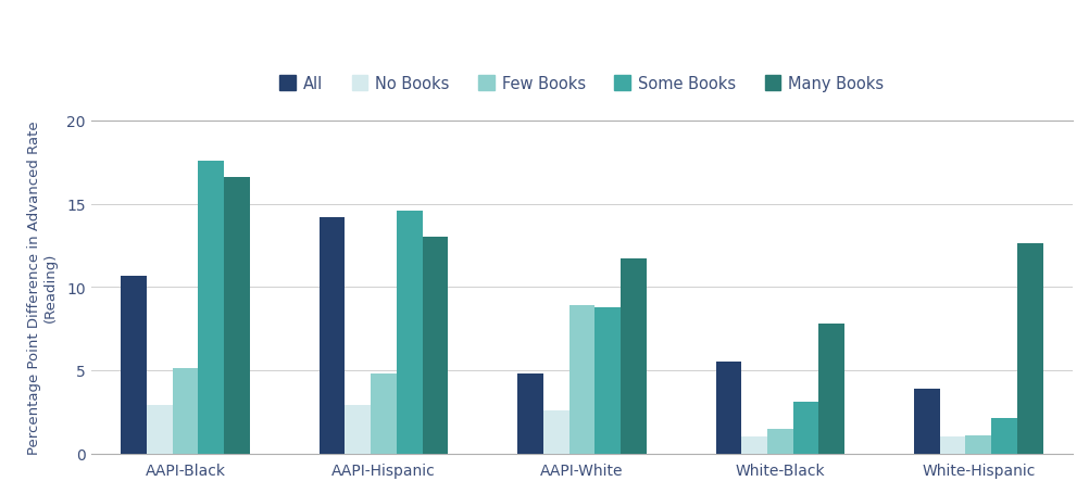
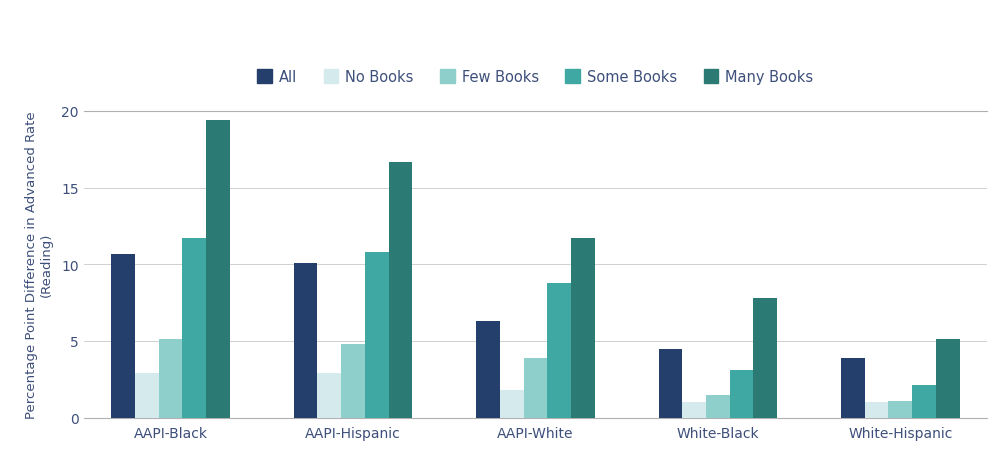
Some Books/AAPI-Black: 17.6 -> 11.7
Many Books/AAPI-Black: 16.6 -> 19.4
All/AAPI-Hispanic: 14.2 -> 10.1
Some Books/AAPI-Hispanic: 14.6 -> 10.8
Many Books/AAPI-Hispanic: 13.0 -> 16.7
All/AAPI-White: 4.8 -> 6.3
No Books/AAPI-White: 2.6 -> 1.8
Few Books/AAPI-White: 8.9 -> 3.9
All/White-Black: 5.5 -> 4.5
Many Books/White-Hispanic: 12.6 -> 5.1
